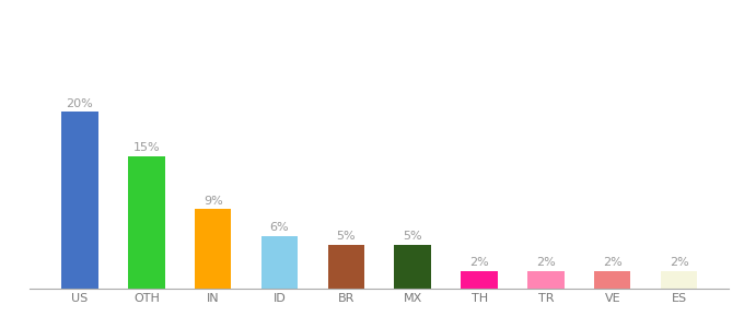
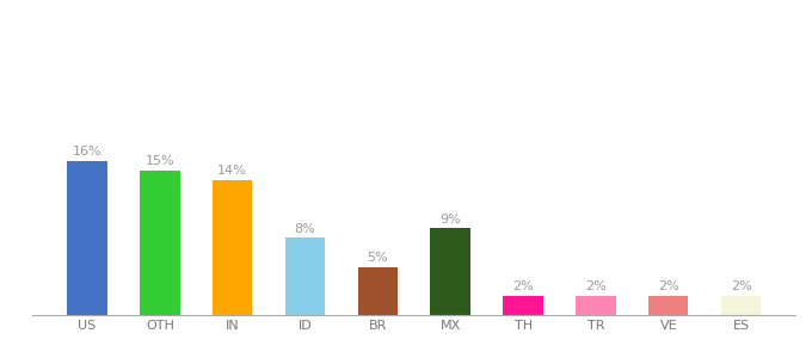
US: 20% -> 16%
IN: 9% -> 14%
ID: 6% -> 8%
MX: 5% -> 9%
